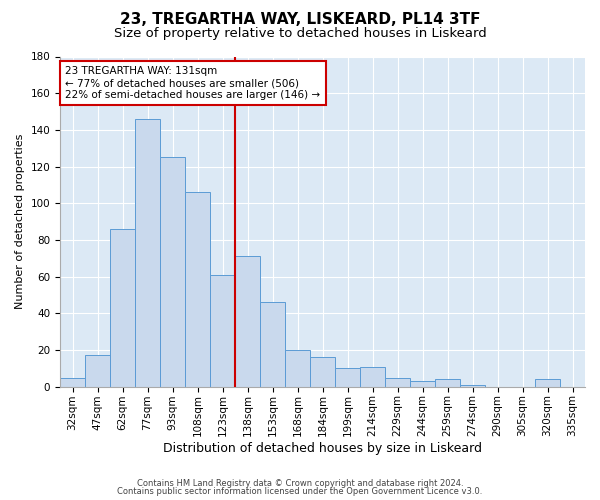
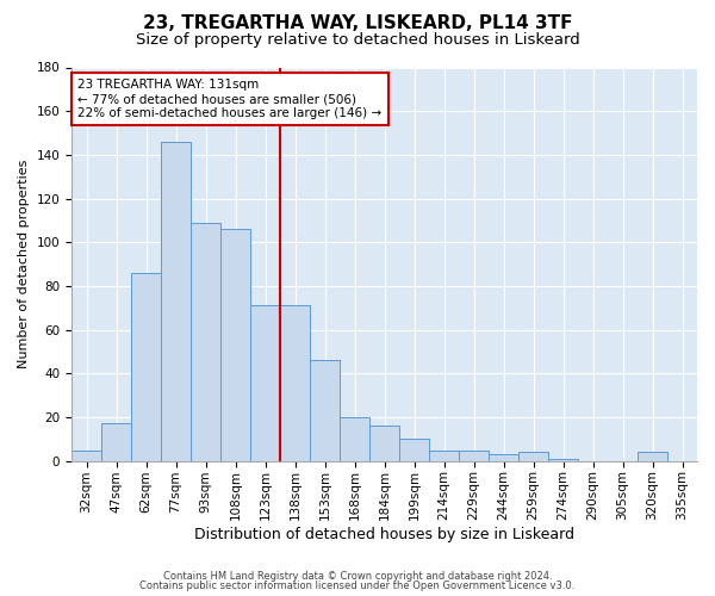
93sqm: 125 -> 109
123sqm: 61 -> 71
214sqm: 11 -> 5
